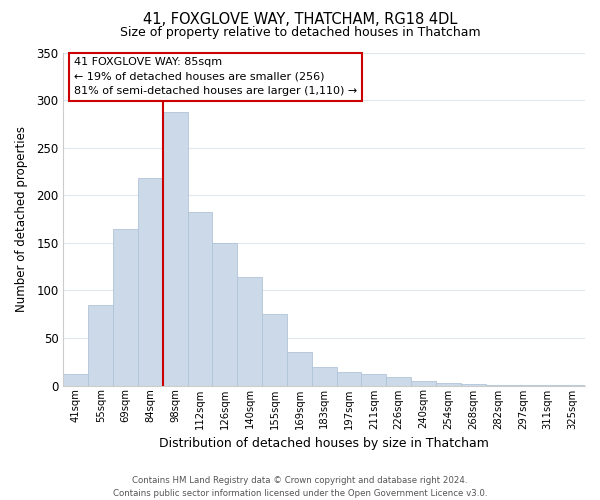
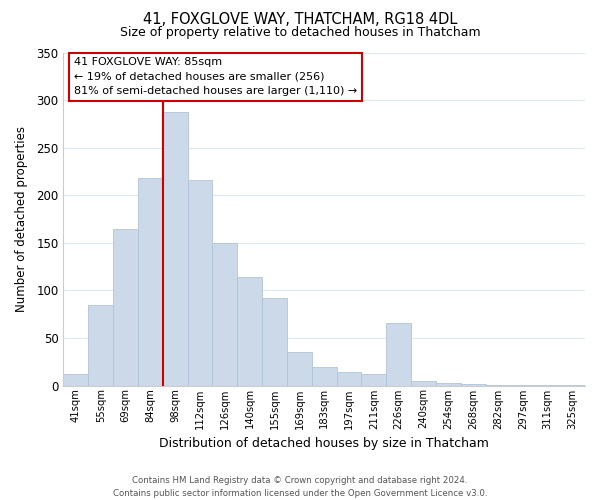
112sqm: 182 -> 216
155sqm: 75 -> 92
226sqm: 9 -> 66
